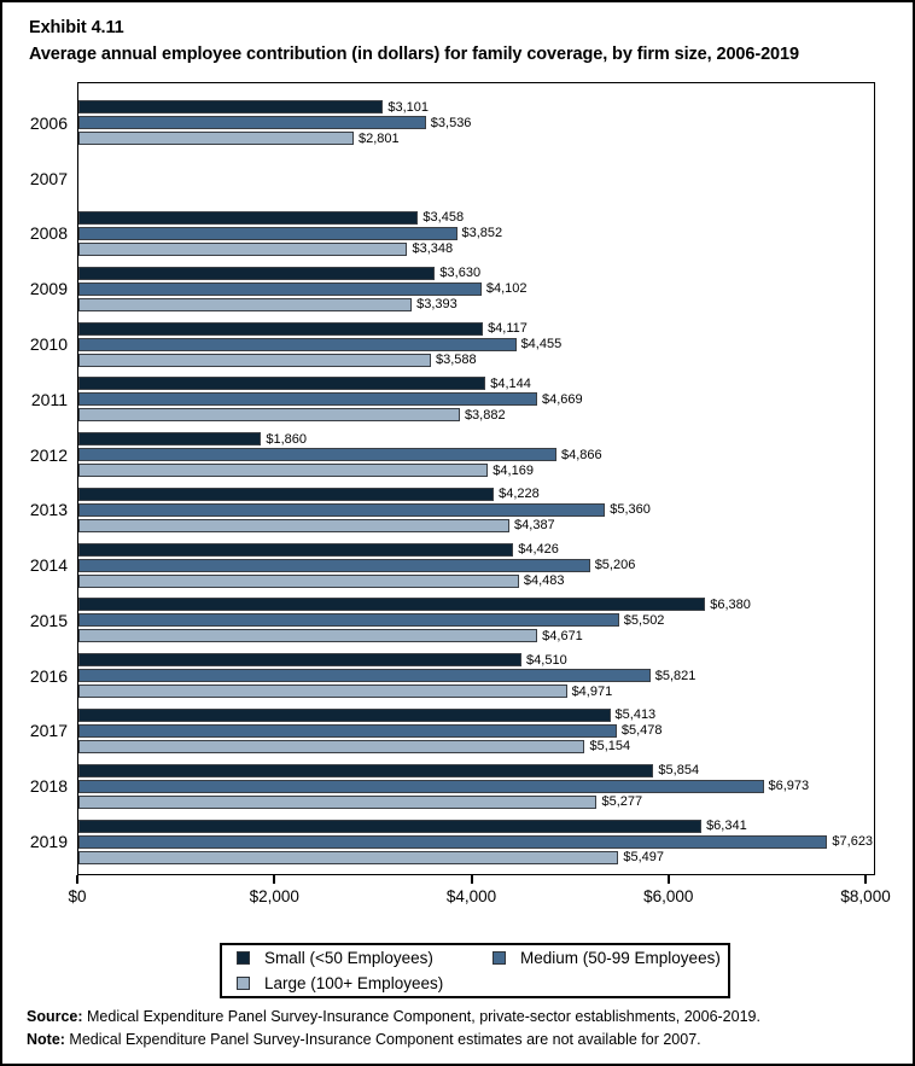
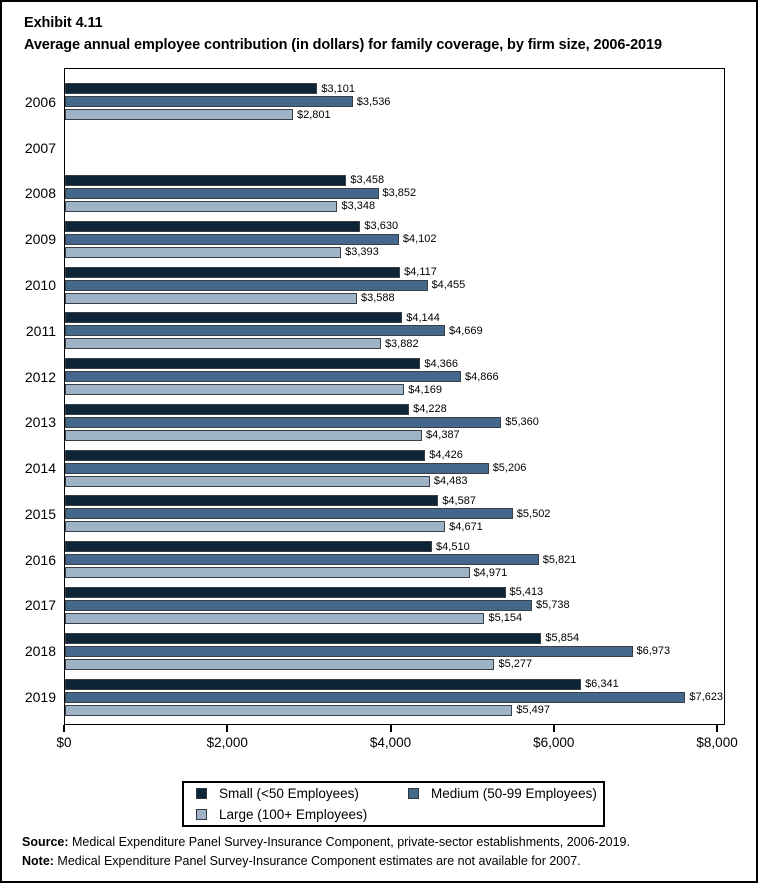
Small (<50 Employees)/2012: $1,860 -> $4,366
Small (<50 Employees)/2015: $6,380 -> $4,587
Medium (50-99 Employees)/2017: $5,478 -> $5,738
